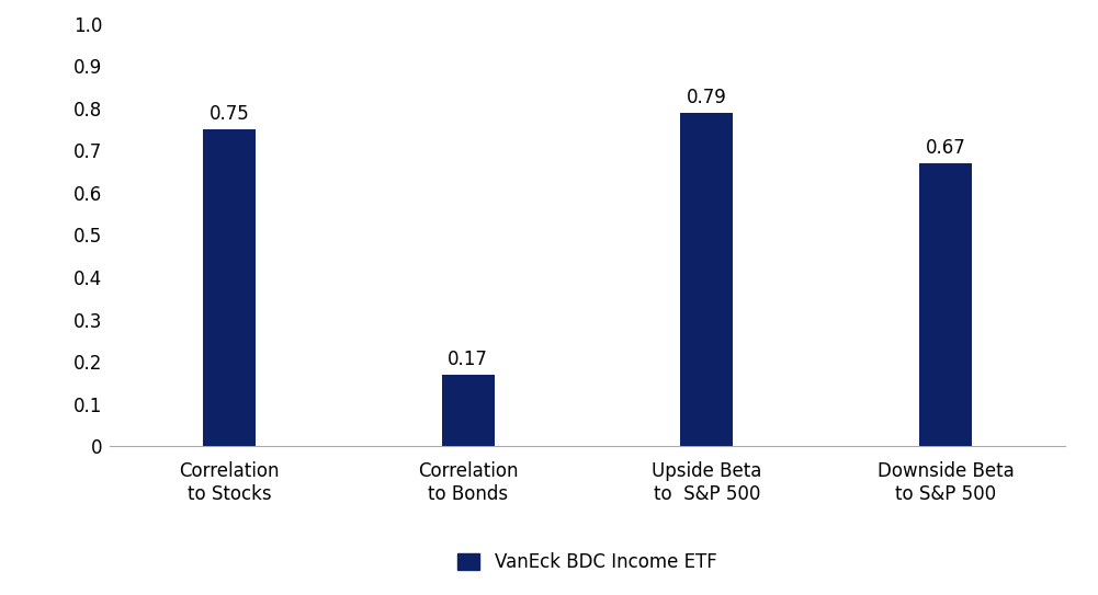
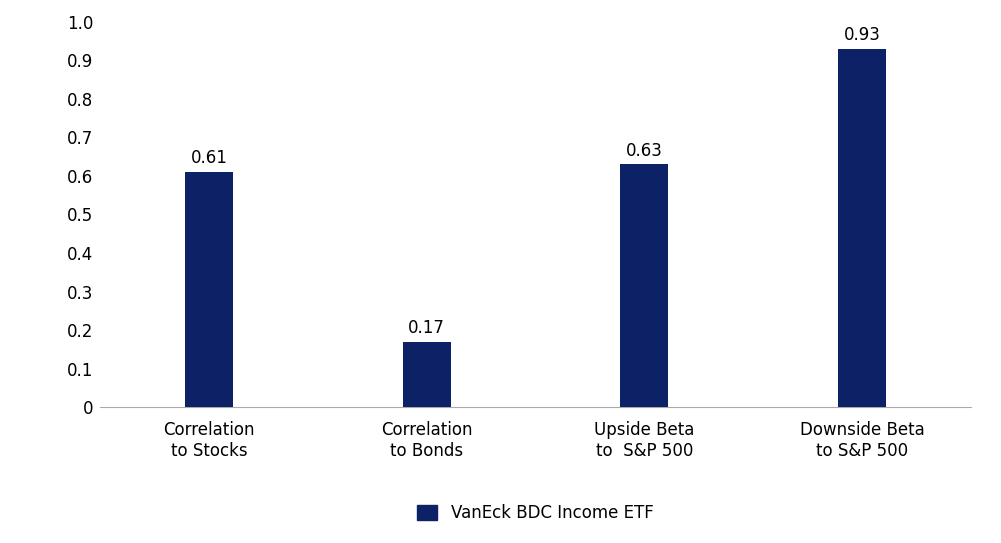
Correlation to Stocks: 0.75 -> 0.61
Upside Beta to S&P 500: 0.79 -> 0.63
Downside Beta to S&P 500: 0.67 -> 0.93
